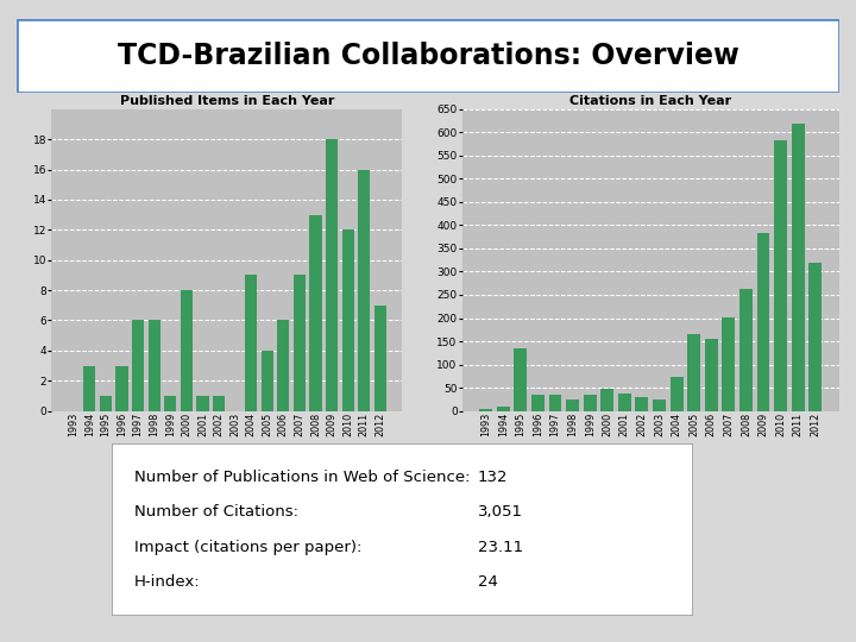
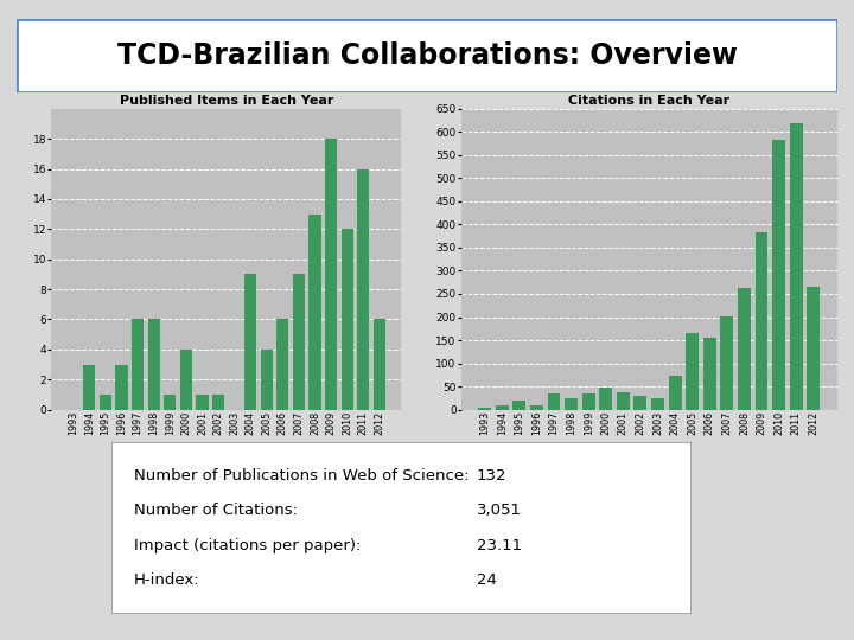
Published Items in Each Year/2000: 8 -> 4
Published Items in Each Year/2012: 7 -> 6
Citations in Each Year/1995: 135 -> 20
Citations in Each Year/1996: 35 -> 8
Citations in Each Year/2012: 320 -> 265
